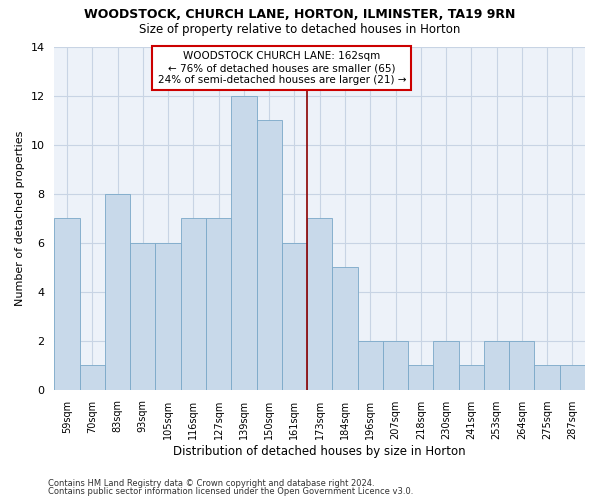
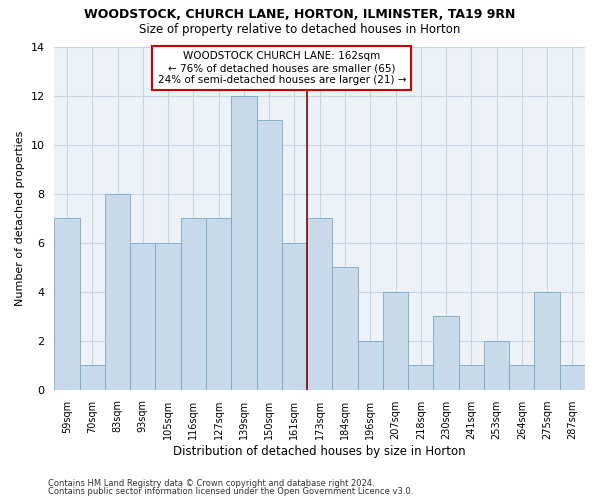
207sqm: 2 -> 4
230sqm: 2 -> 3
264sqm: 2 -> 1
275sqm: 1 -> 4
